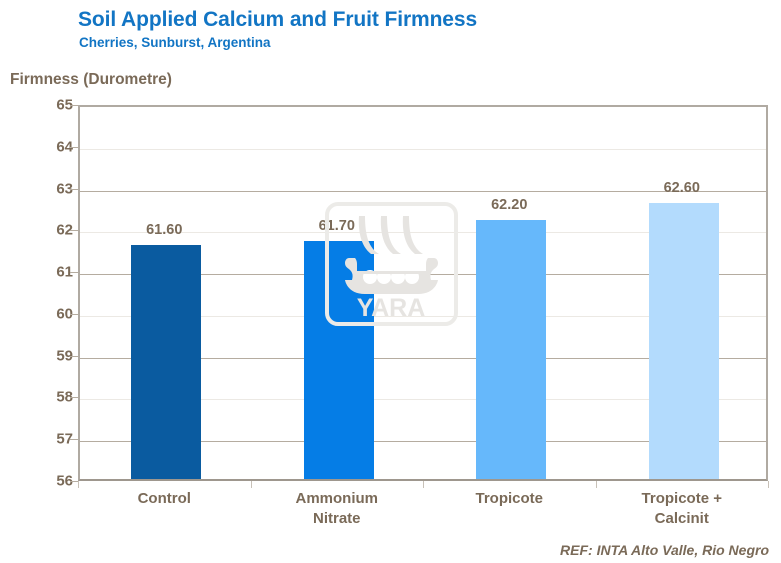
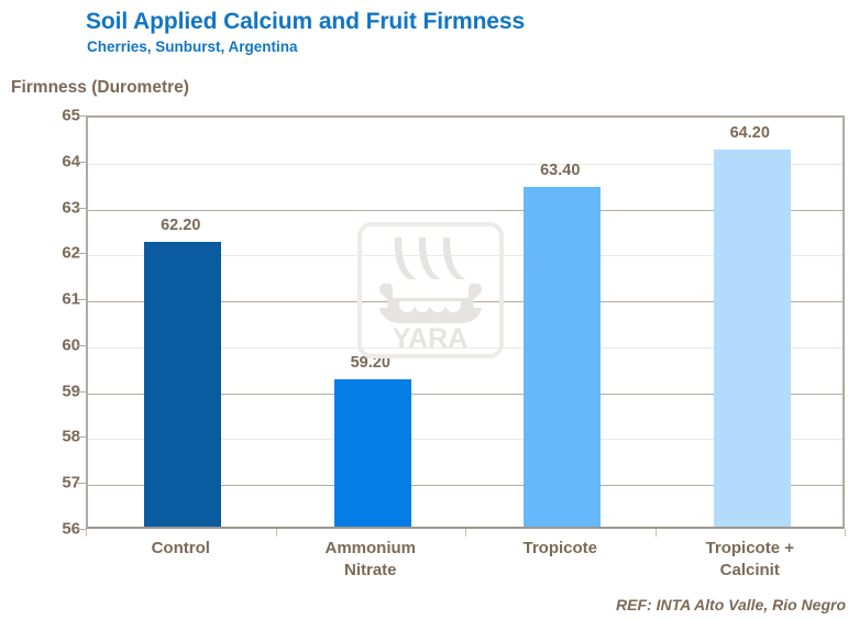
Control: 61.60 -> 62.20
Ammonium Nitrate: 61.70 -> 59.20
Tropicote: 62.20 -> 63.40
Tropicote + Calcinit: 62.60 -> 64.20
